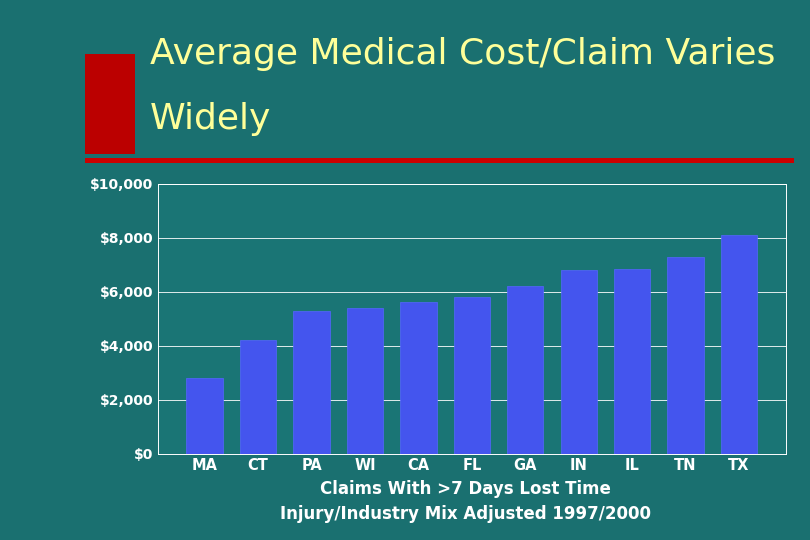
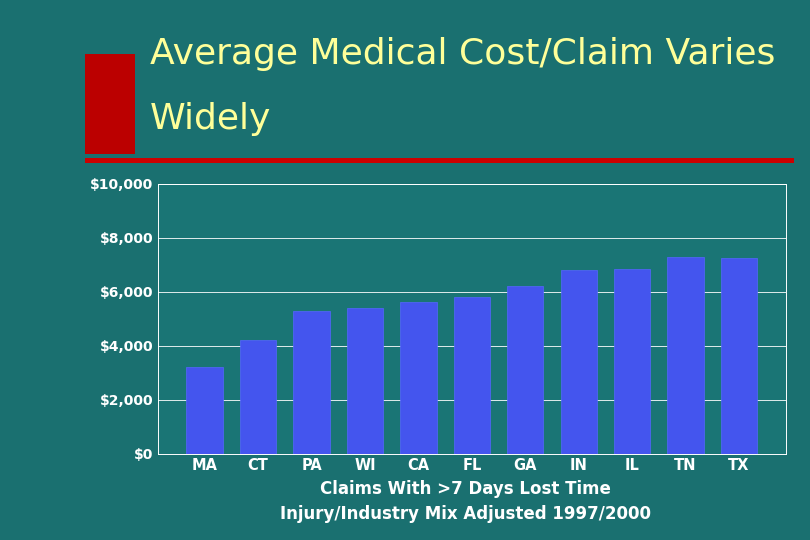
MA: $2,800 -> $3,200
TX: $8,100 -> $7,250
